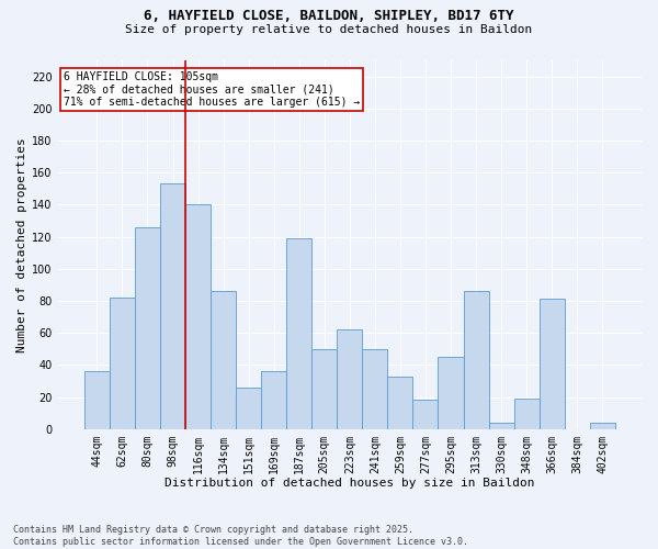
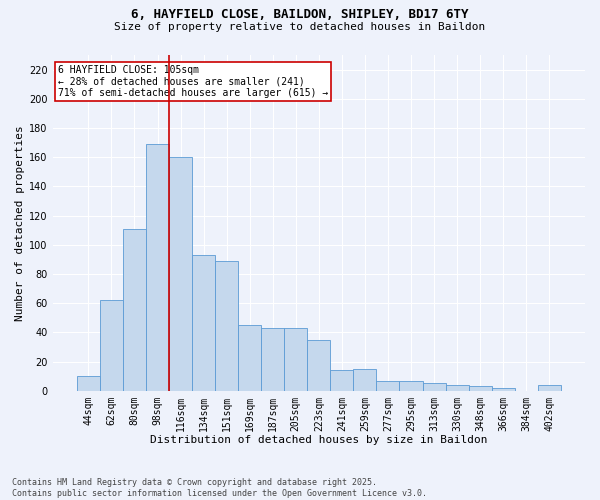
44sqm: 36 -> 10
62sqm: 82 -> 62
80sqm: 126 -> 111
98sqm: 153 -> 169
116sqm: 140 -> 160
134sqm: 86 -> 93
151sqm: 26 -> 89
169sqm: 36 -> 45
187sqm: 119 -> 43
205sqm: 50 -> 43
223sqm: 62 -> 35
241sqm: 50 -> 14
259sqm: 33 -> 15
277sqm: 18 -> 7
295sqm: 45 -> 7
313sqm: 86 -> 5
348sqm: 19 -> 3
366sqm: 81 -> 2
